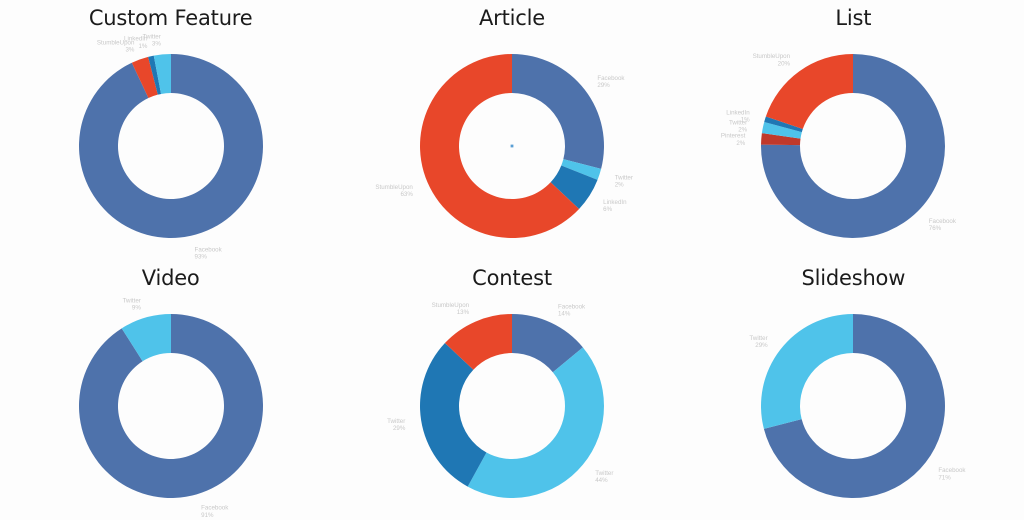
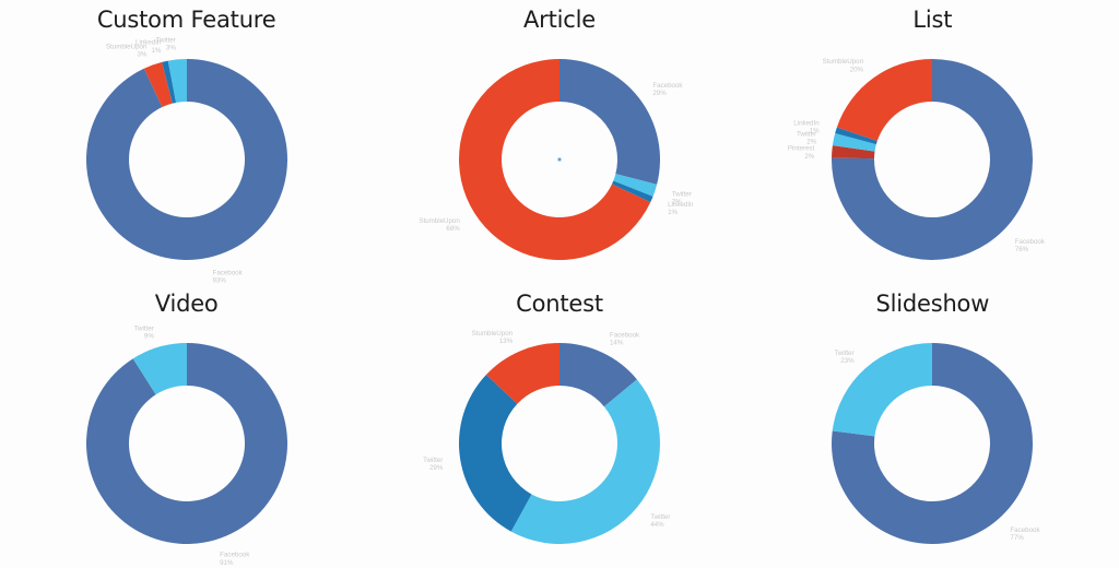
Article/LinkedIn: 6% -> 1%
Article/StumbleUpon: 63% -> 68%
Slideshow/Facebook: 71% -> 77%
Slideshow/Twitter: 29% -> 23%
